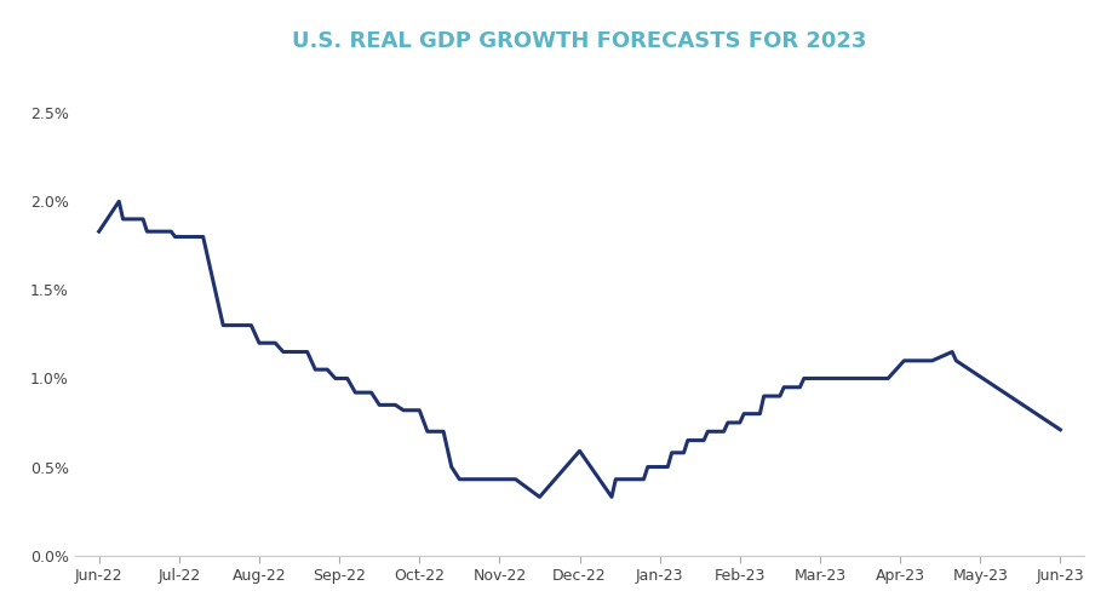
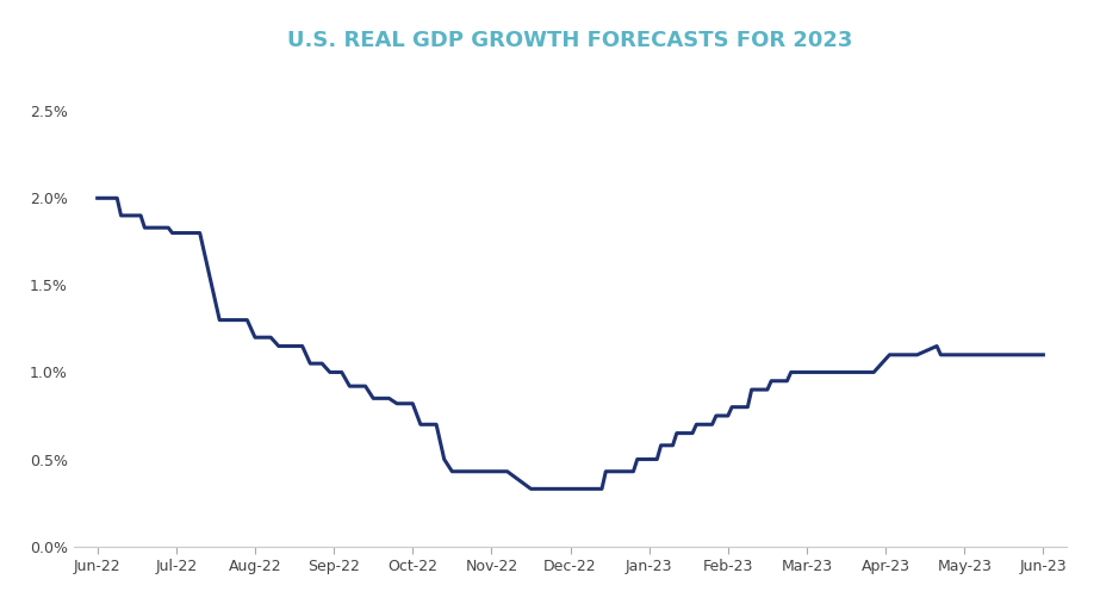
Jun-22: 1.83% -> 2.00%
Dec-22: 0.59% -> 0.33%
Jun-23: 0.71% -> 1.10%
